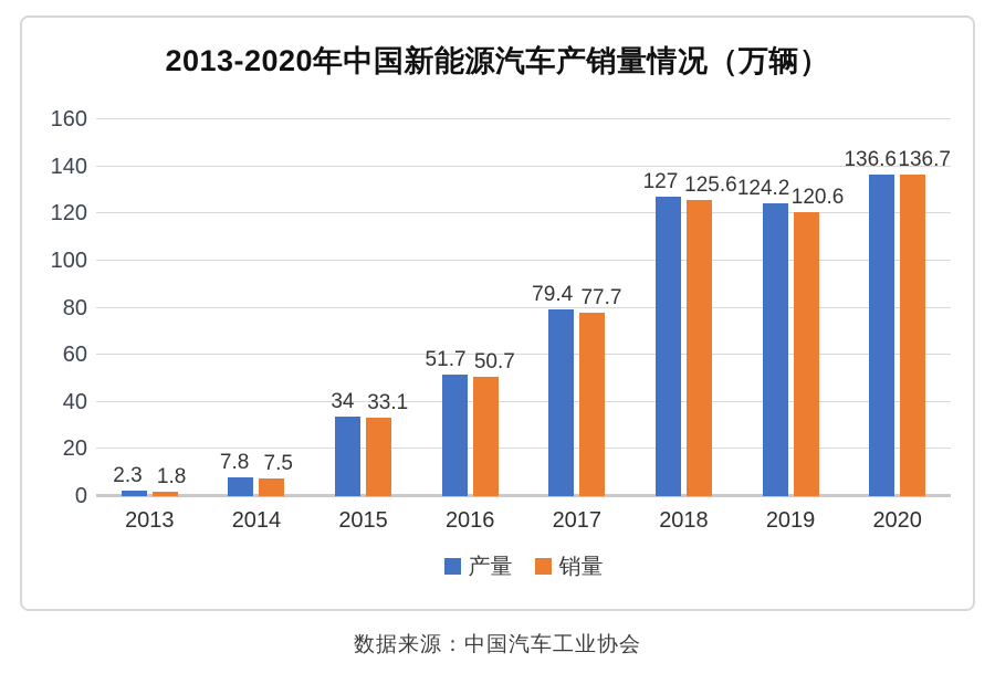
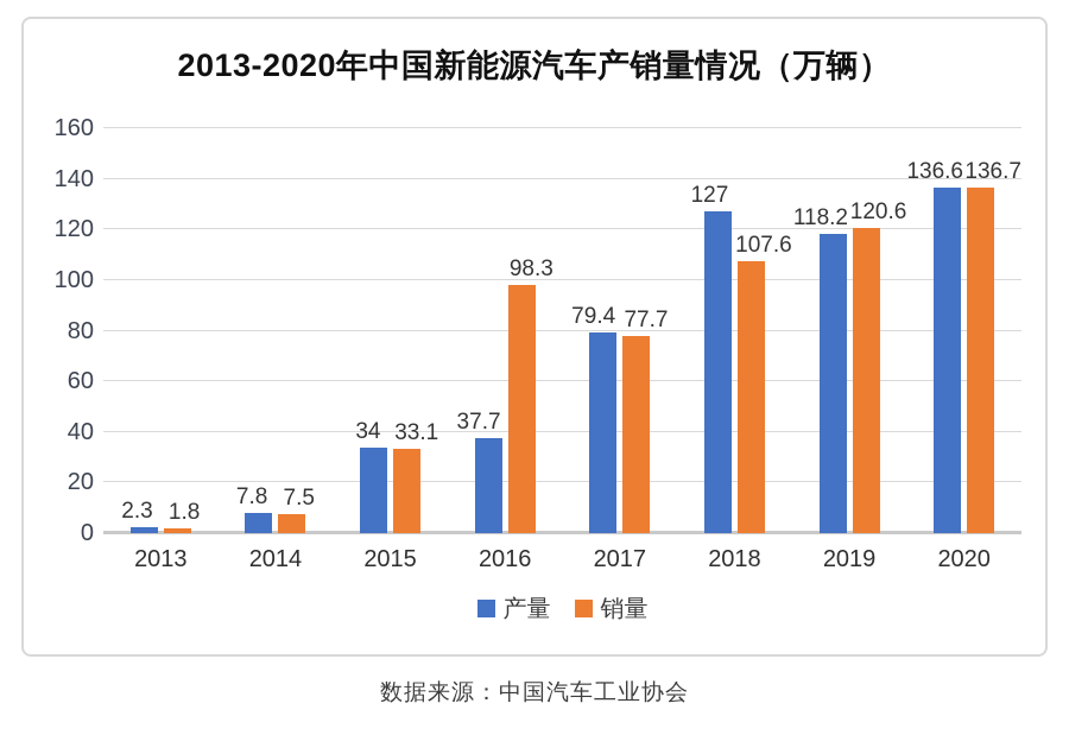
产量/2016: 51.7 -> 37.7
销量/2016: 50.7 -> 98.3
销量/2018: 125.6 -> 107.6
产量/2019: 124.2 -> 118.2
